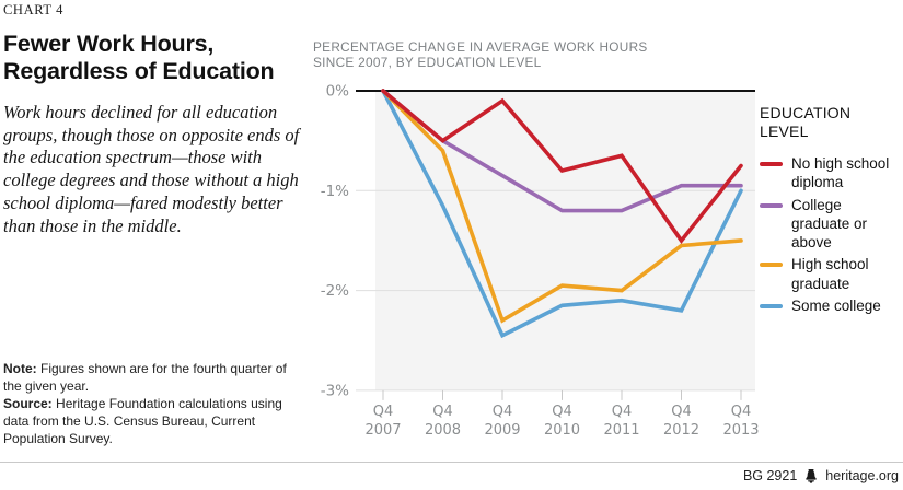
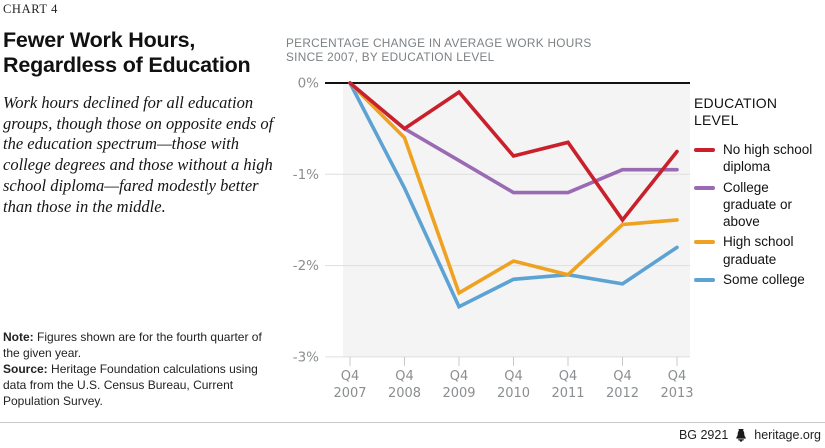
High school graduate/2011: -2.0% -> -2.1%
Some college/2013: -1.0% -> -1.8%
